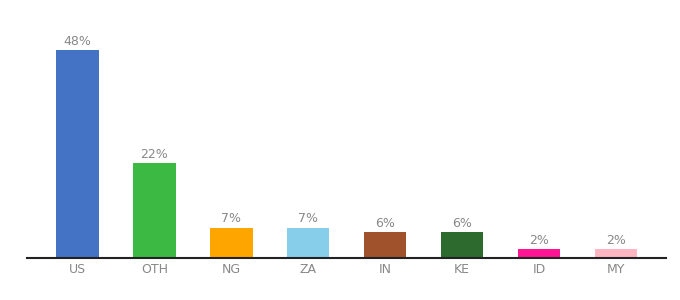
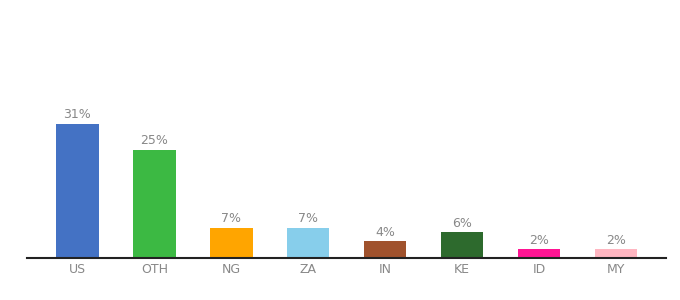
US: 48% -> 31%
OTH: 22% -> 25%
IN: 6% -> 4%
